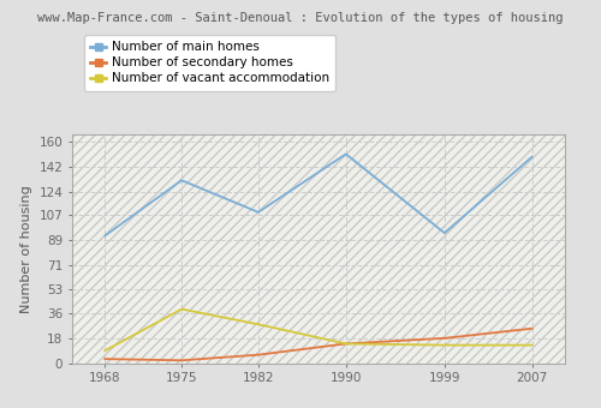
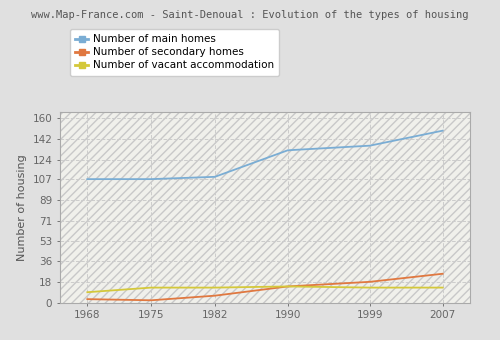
Number of main homes/1968: 92 -> 107
Number of main homes/1975: 132 -> 107
Number of vacant accommodation/1975: 39 -> 13
Number of vacant accommodation/1982: 28 -> 13
Number of main homes/1990: 151 -> 132
Number of main homes/1999: 94 -> 136
